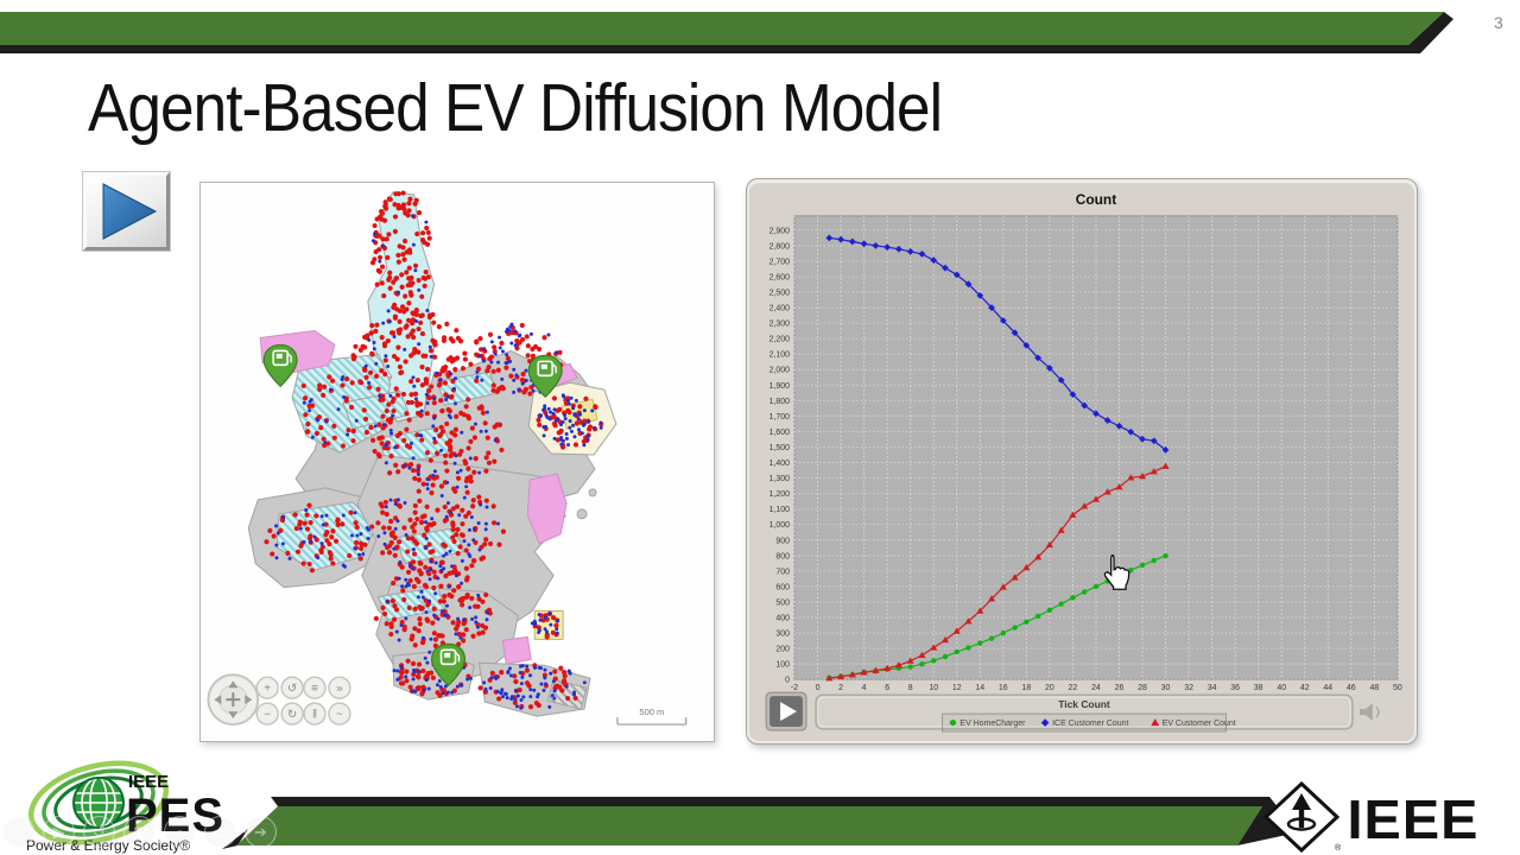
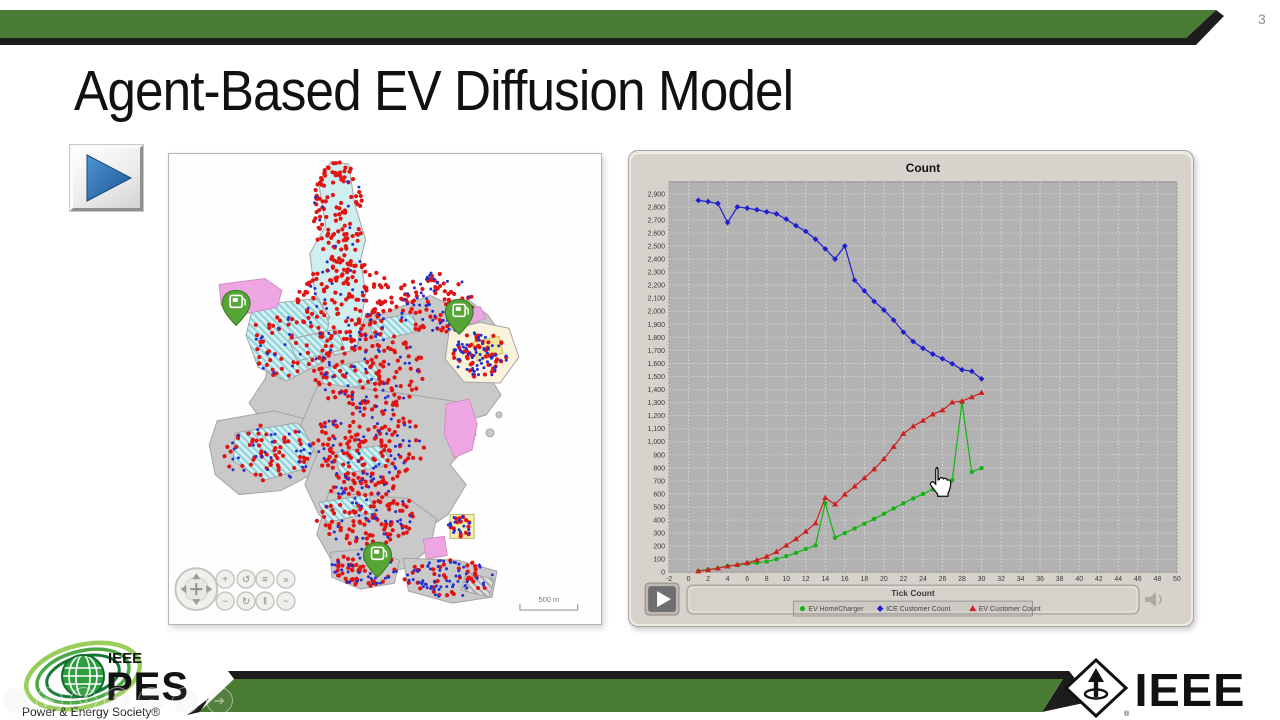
ICE Customer Count/4: 2810 -> 2680
EV HomeCharger/14: 240 -> 530
EV Customer Count/14: 440 -> 570
ICE Customer Count/16: 2320 -> 2500
EV HomeCharger/28: 740 -> 1300
